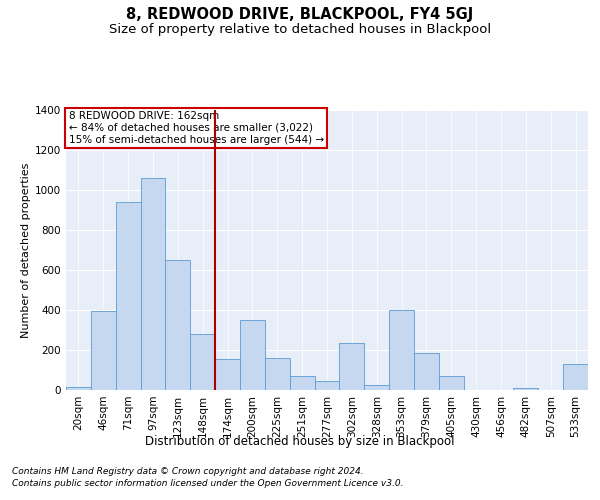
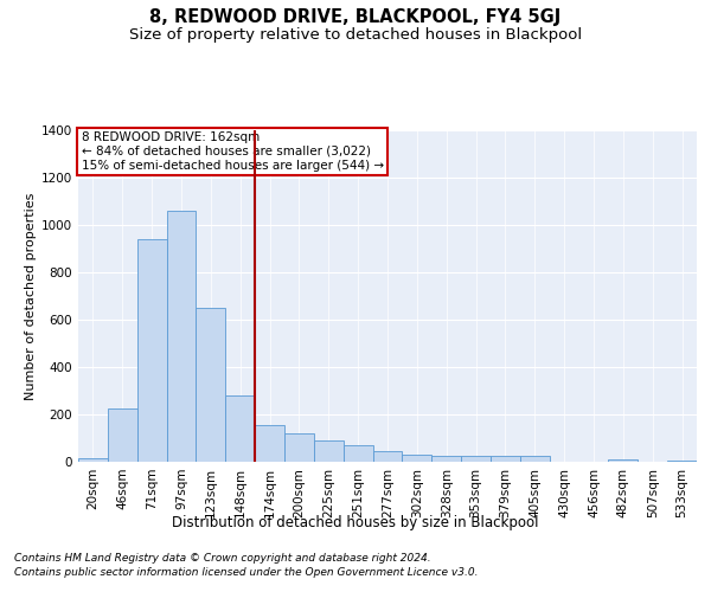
46sqm: 395 -> 225
200sqm: 350 -> 120
225sqm: 160 -> 90
302sqm: 235 -> 30
353sqm: 400 -> 25
379sqm: 185 -> 25
405sqm: 70 -> 25
533sqm: 130 -> 5
